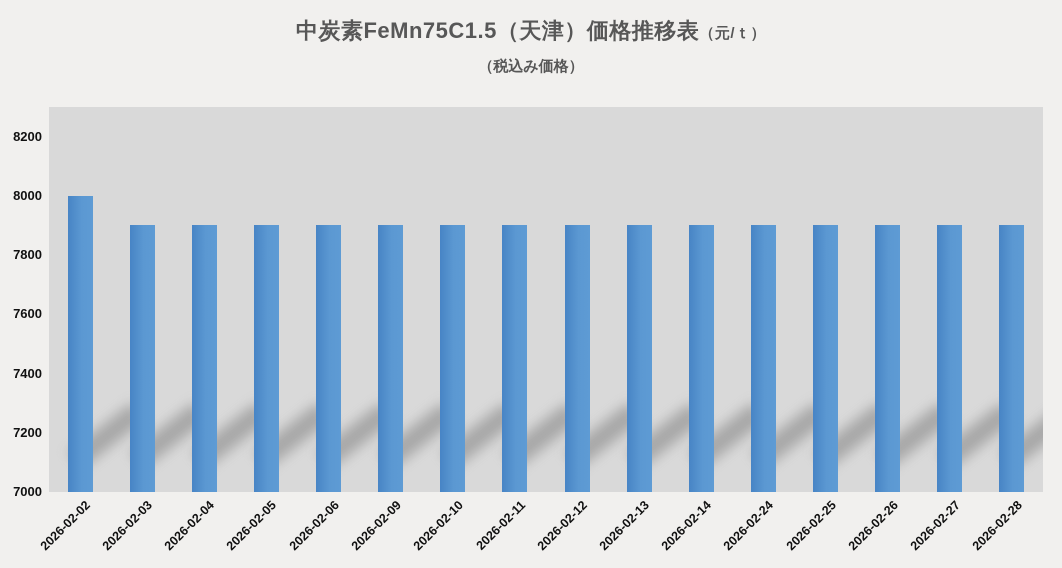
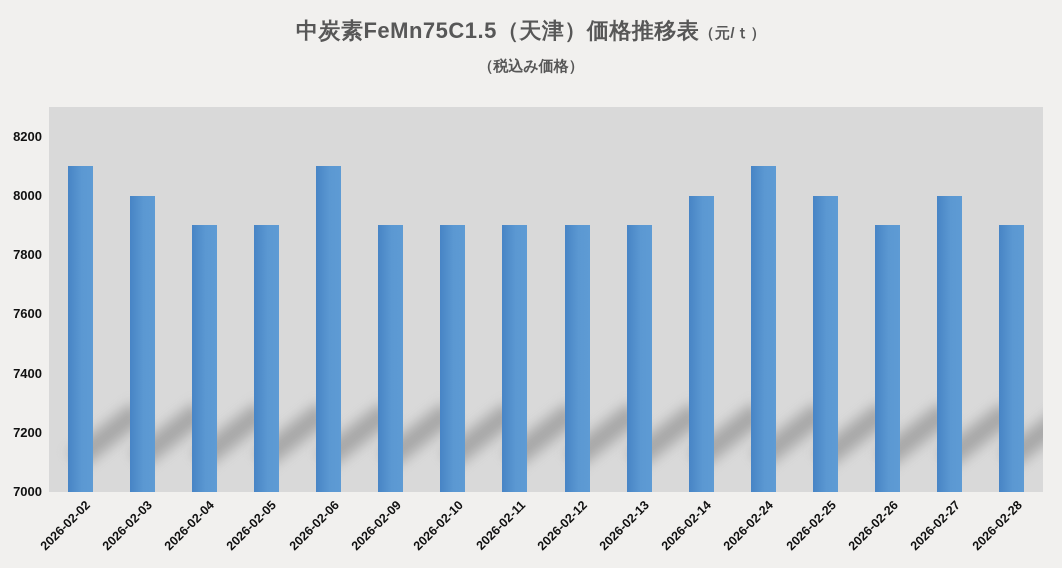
2026-02-02: 8000 -> 8100
2026-02-03: 7900 -> 8000
2026-02-06: 7900 -> 8100
2026-02-14: 7900 -> 8000
2026-02-24: 7900 -> 8100
2026-02-25: 7900 -> 8000
2026-02-27: 7900 -> 8000
